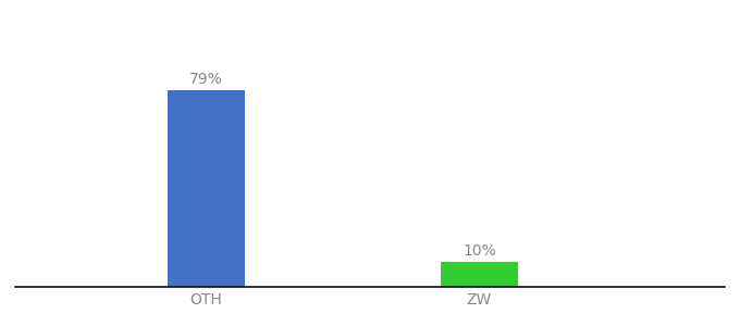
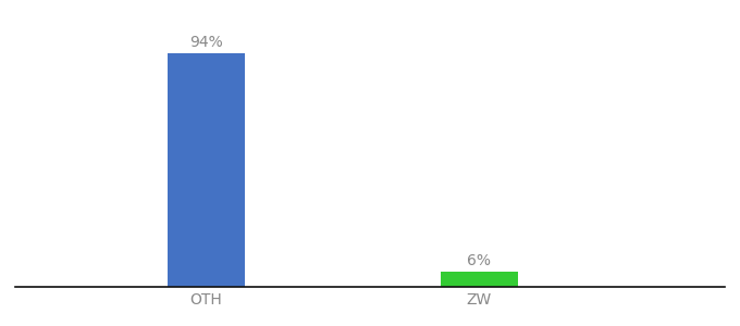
OTH: 79% -> 94%
ZW: 10% -> 6%
